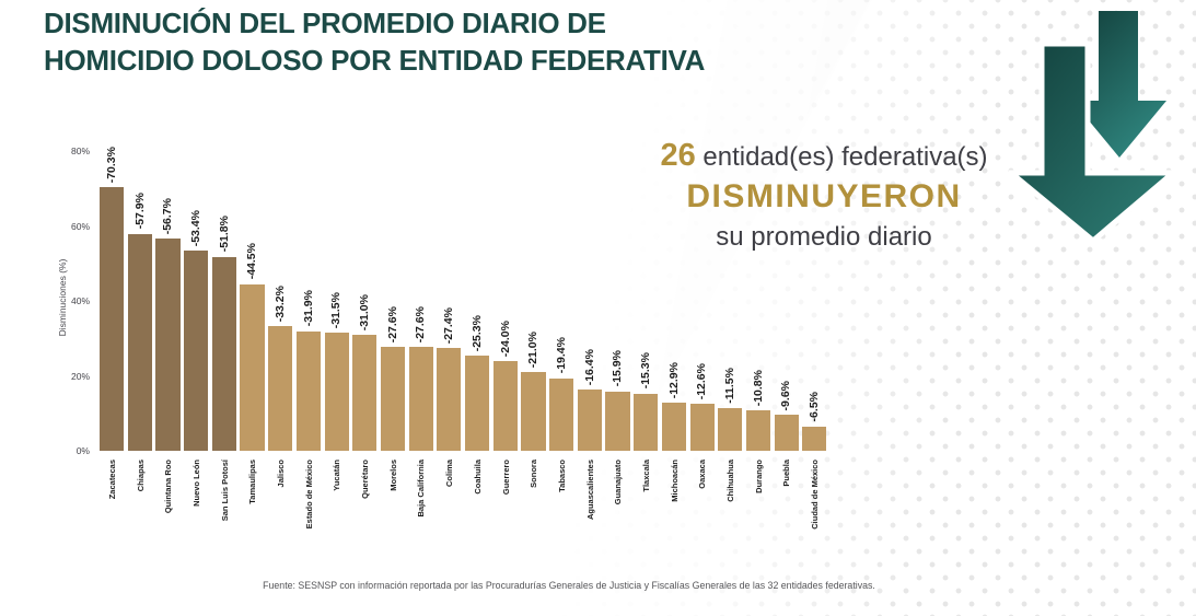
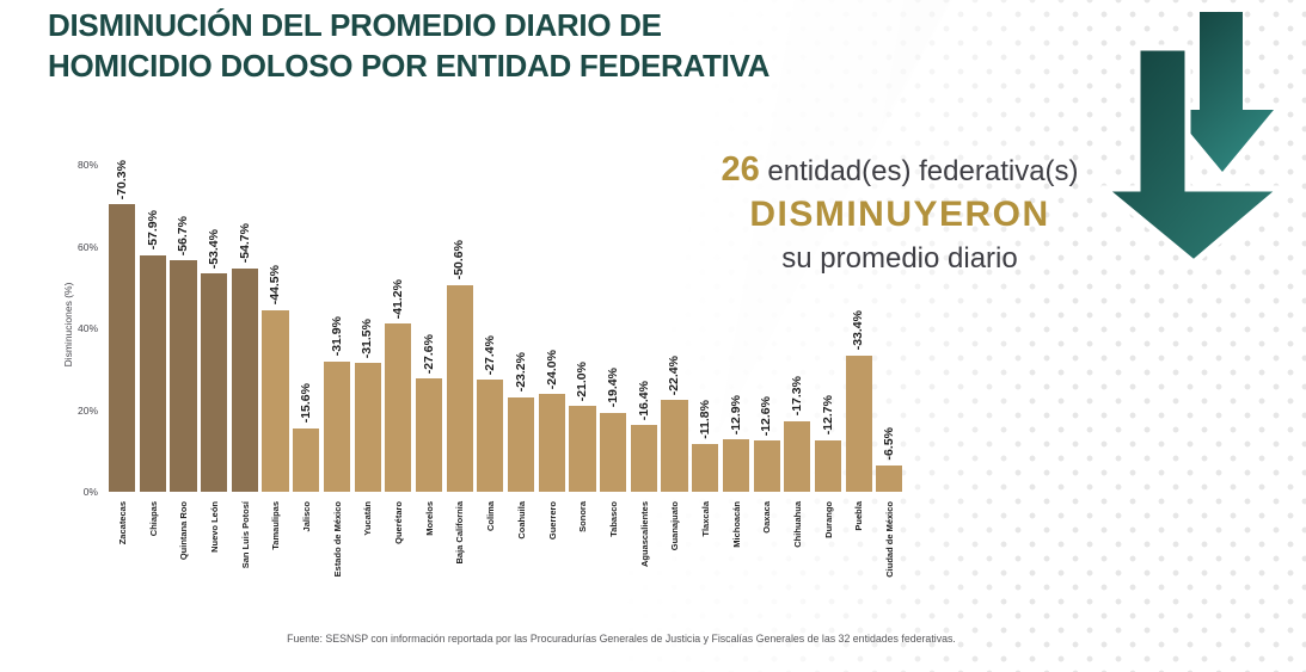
San Luis Potosí: -51.8% -> -54.7%
Jalisco: -33.2% -> -15.6%
Querétaro: -31.0% -> -41.2%
Baja California: -27.6% -> -50.6%
Coahuila: -25.3% -> -23.2%
Guanajuato: -15.9% -> -22.4%
Tlaxcala: -15.3% -> -11.8%
Chihuahua: -11.5% -> -17.3%
Durango: -10.8% -> -12.7%
Puebla: -9.6% -> -33.4%
